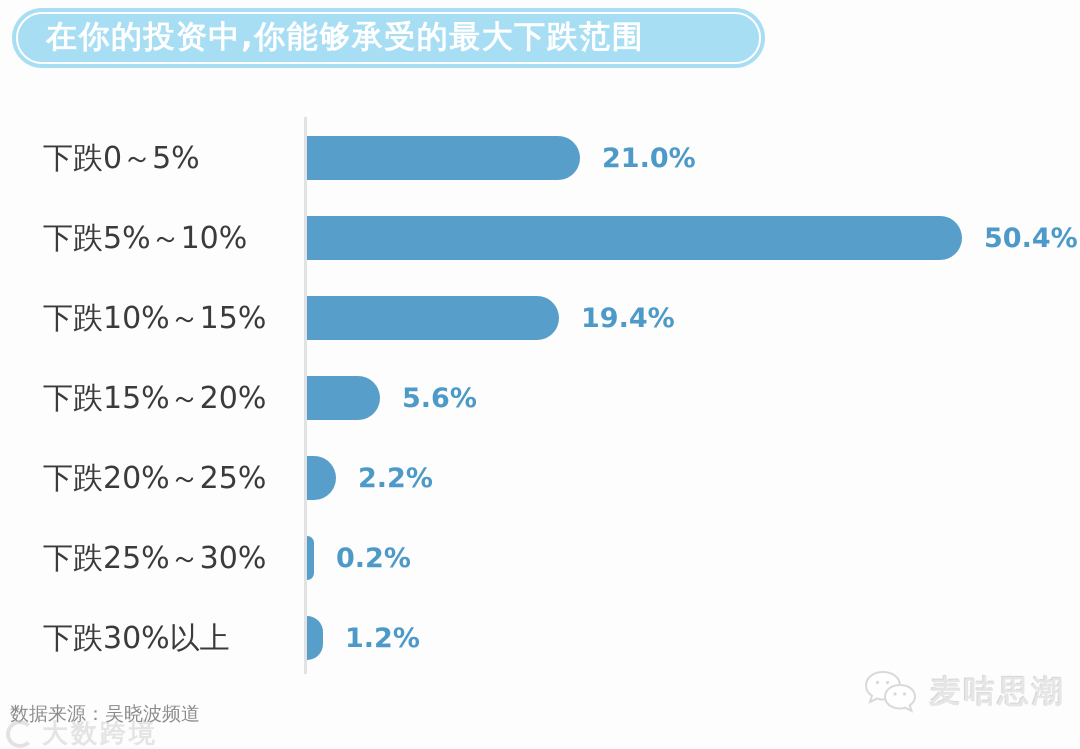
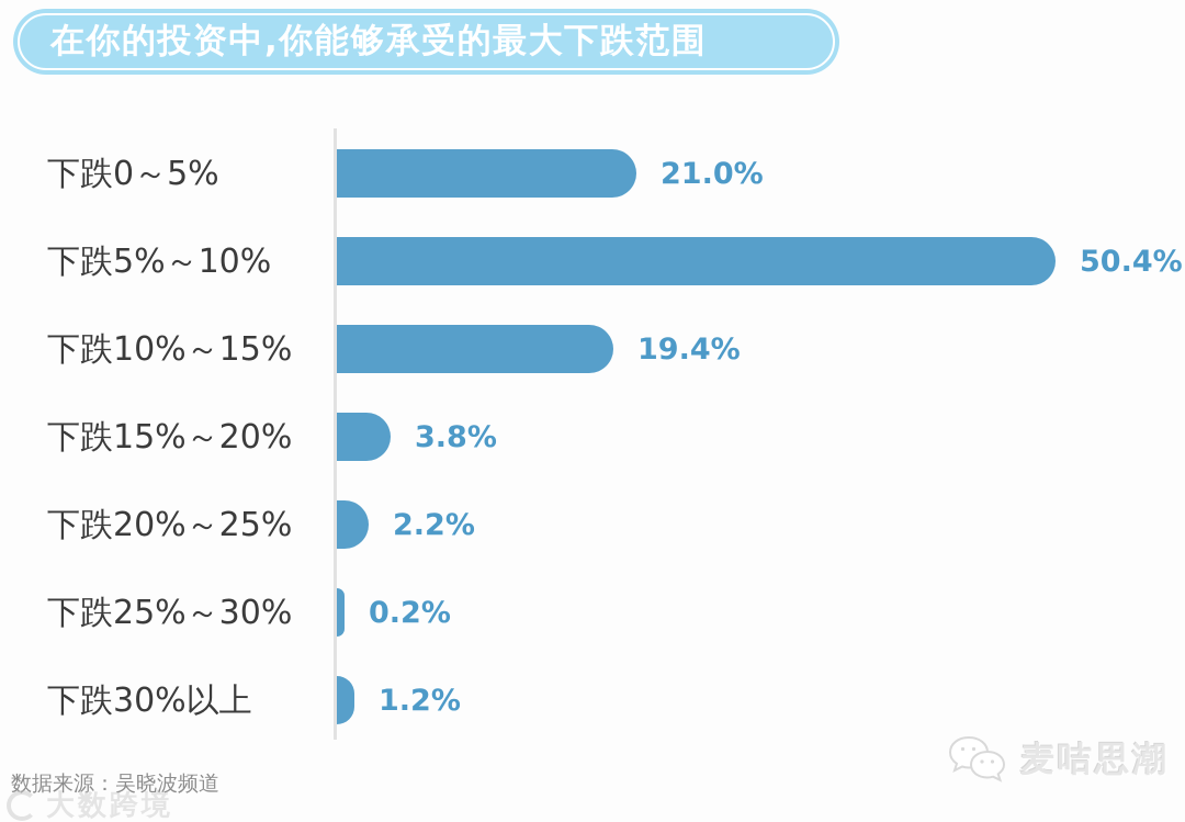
下跌15%～20%: 5.6% -> 3.8%
